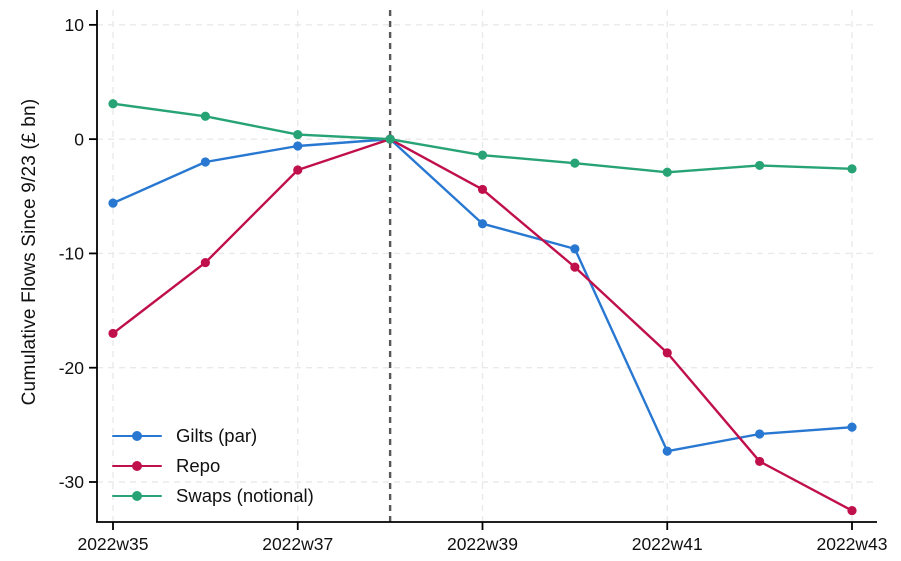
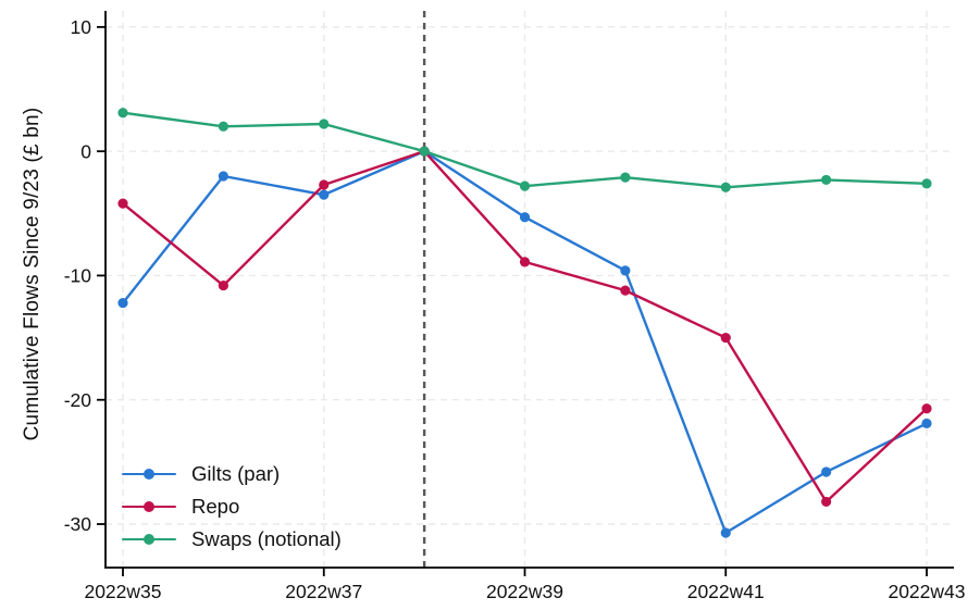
Gilts (par)/2022w35: -5.6 -> -12.2
Repo/2022w35: -17.0 -> -4.2
Gilts (par)/2022w37: -0.6 -> -3.5
Swaps (notional)/2022w37: 0.4 -> 2.2
Gilts (par)/2022w39: -7.4 -> -5.3
Repo/2022w39: -4.4 -> -8.9
Swaps (notional)/2022w39: -1.4 -> -2.8
Gilts (par)/2022w41: -27.3 -> -30.7
Repo/2022w41: -18.7 -> -15.0
Gilts (par)/2022w43: -25.2 -> -21.9
Repo/2022w43: -32.5 -> -20.7
